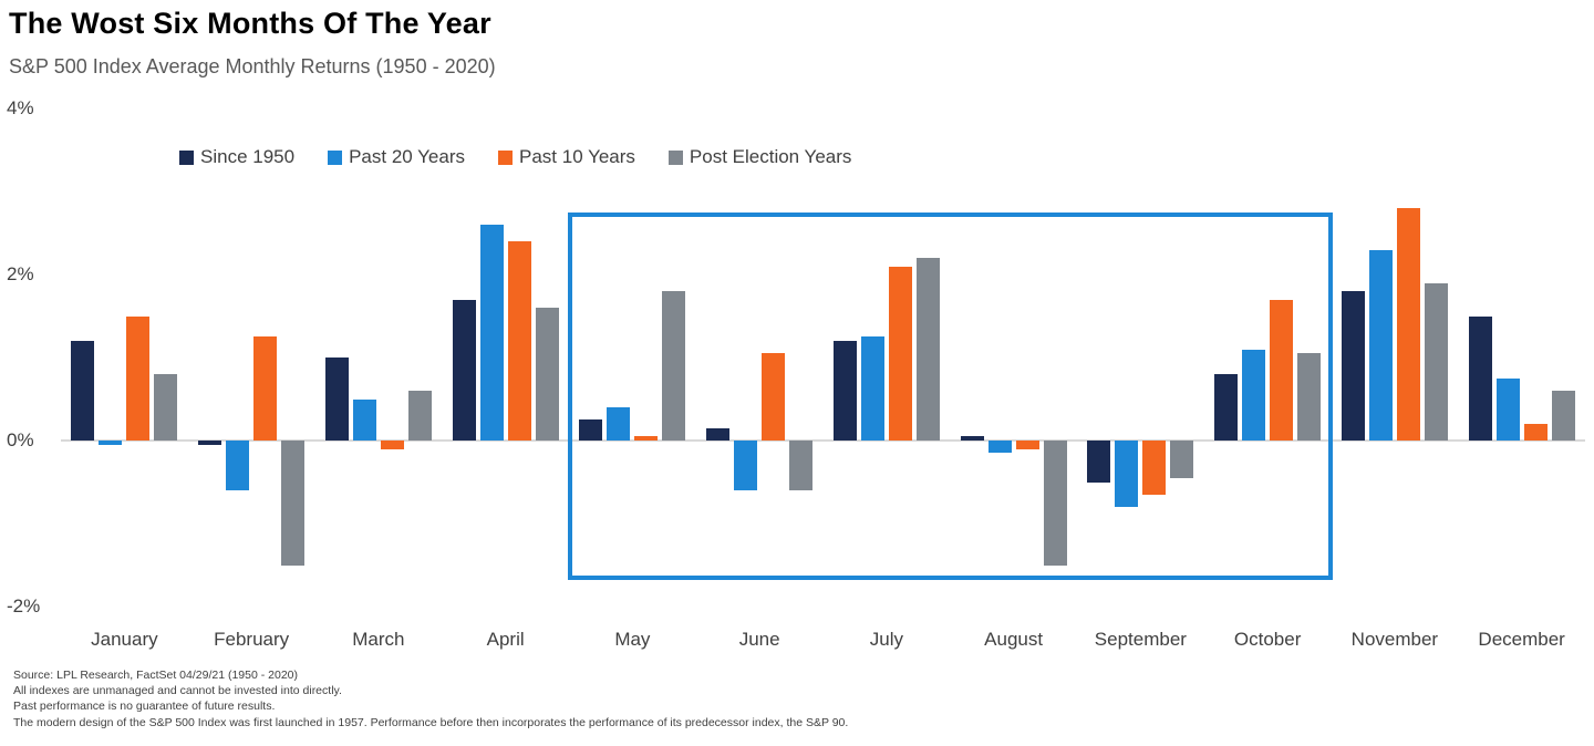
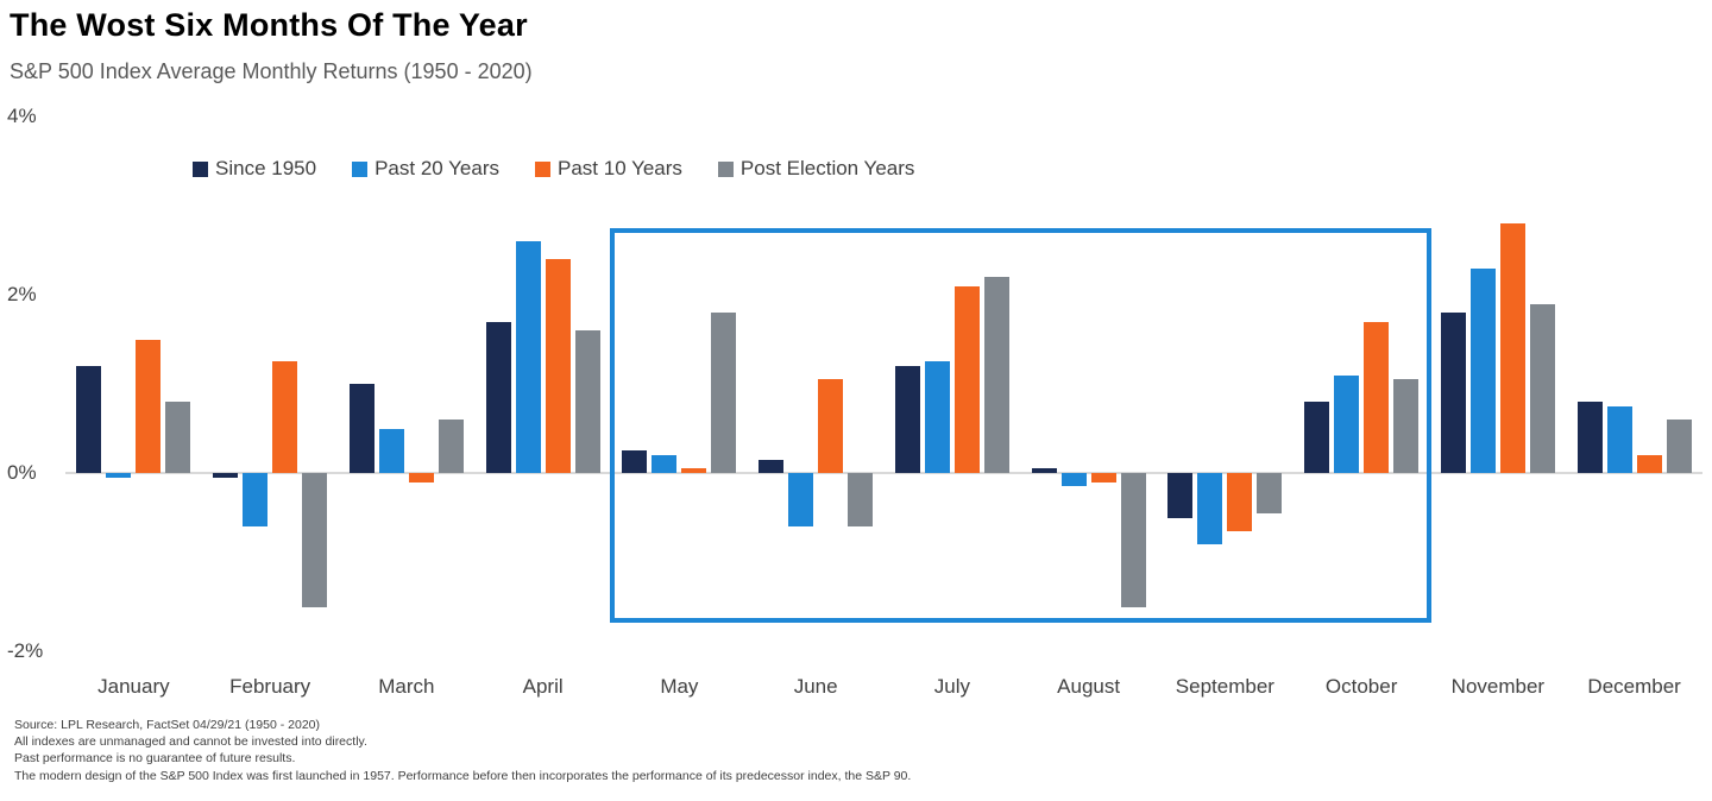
Past 20 Years/May: 0.4% -> 0.2%
Since 1950/December: 1.5% -> 0.8%
